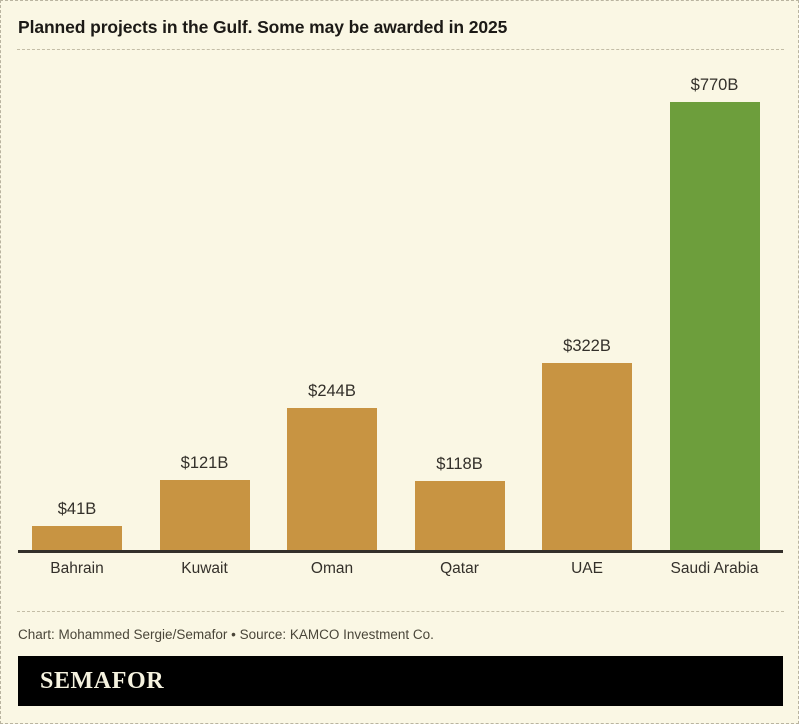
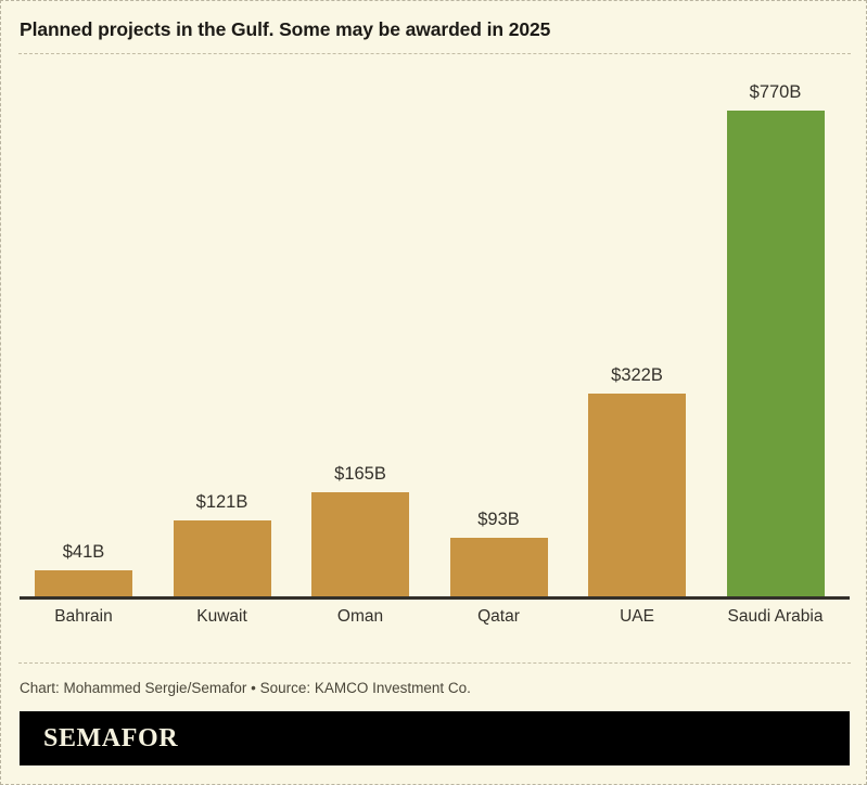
Oman: $244B -> $165B
Qatar: $118B -> $93B
